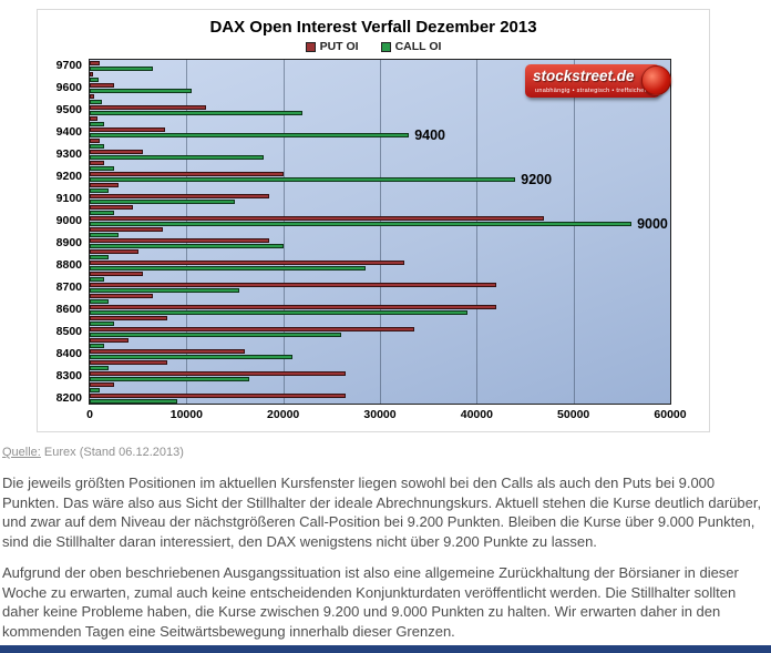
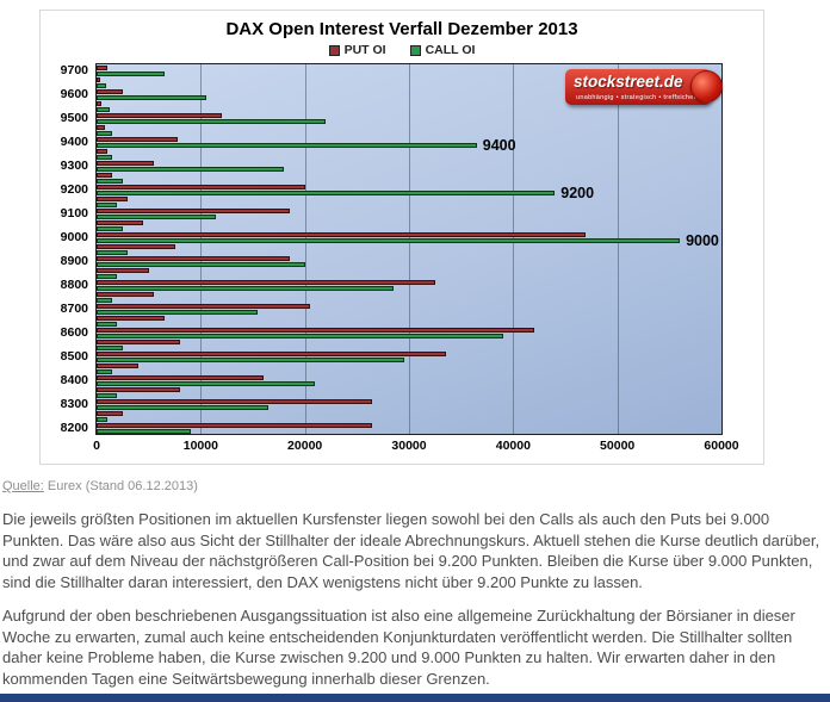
CALL OI/9400: 33000 -> 36000
CALL OI/9100: 15000 -> 12000
PUT OI/8700: 42000 -> 20000
CALL OI/8500: 26000 -> 30000
